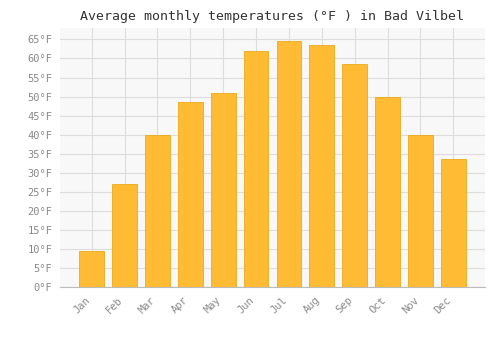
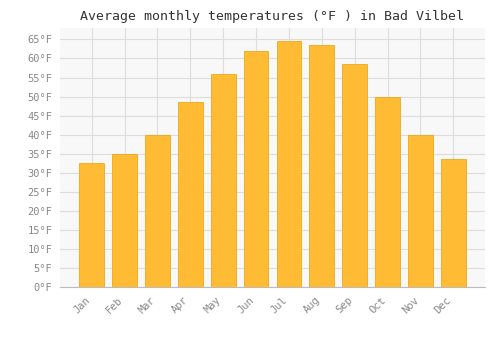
Jan: 9.5°F -> 32.5°F
Feb: 27.0°F -> 35.0°F
May: 51.0°F -> 56.0°F
